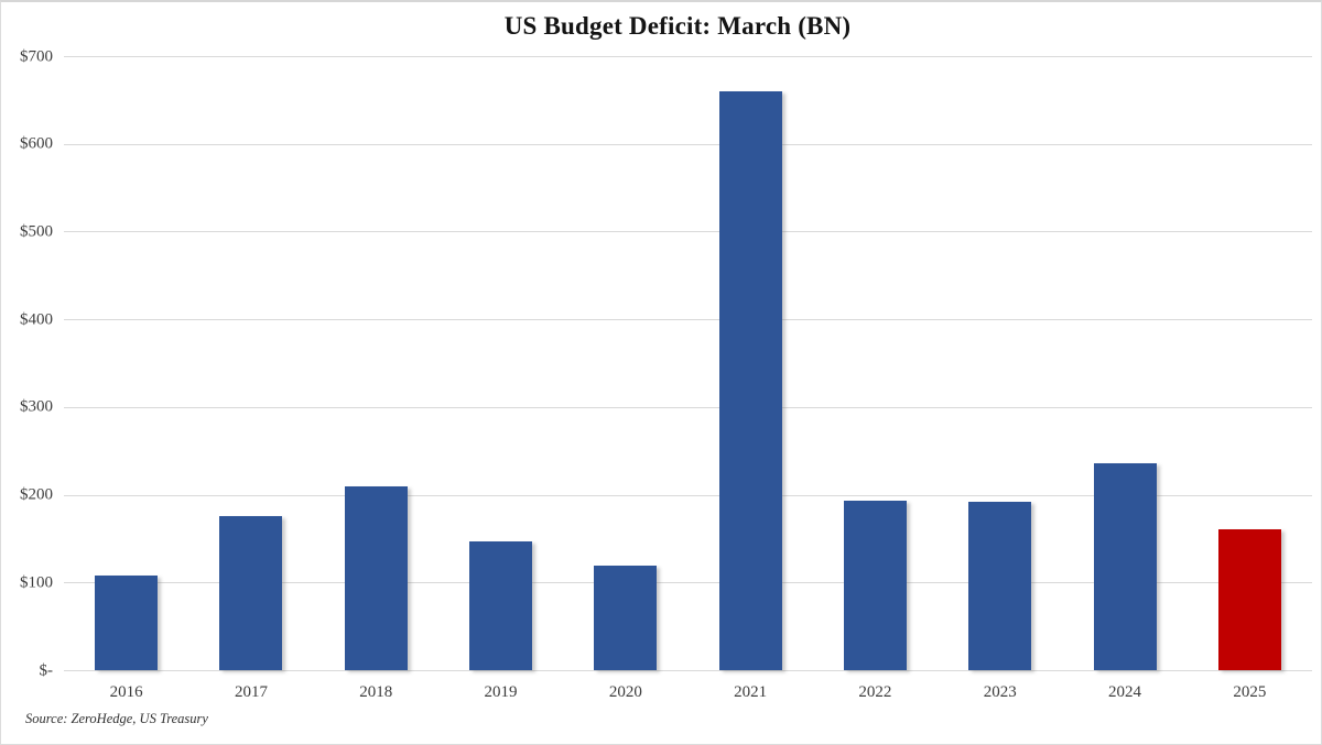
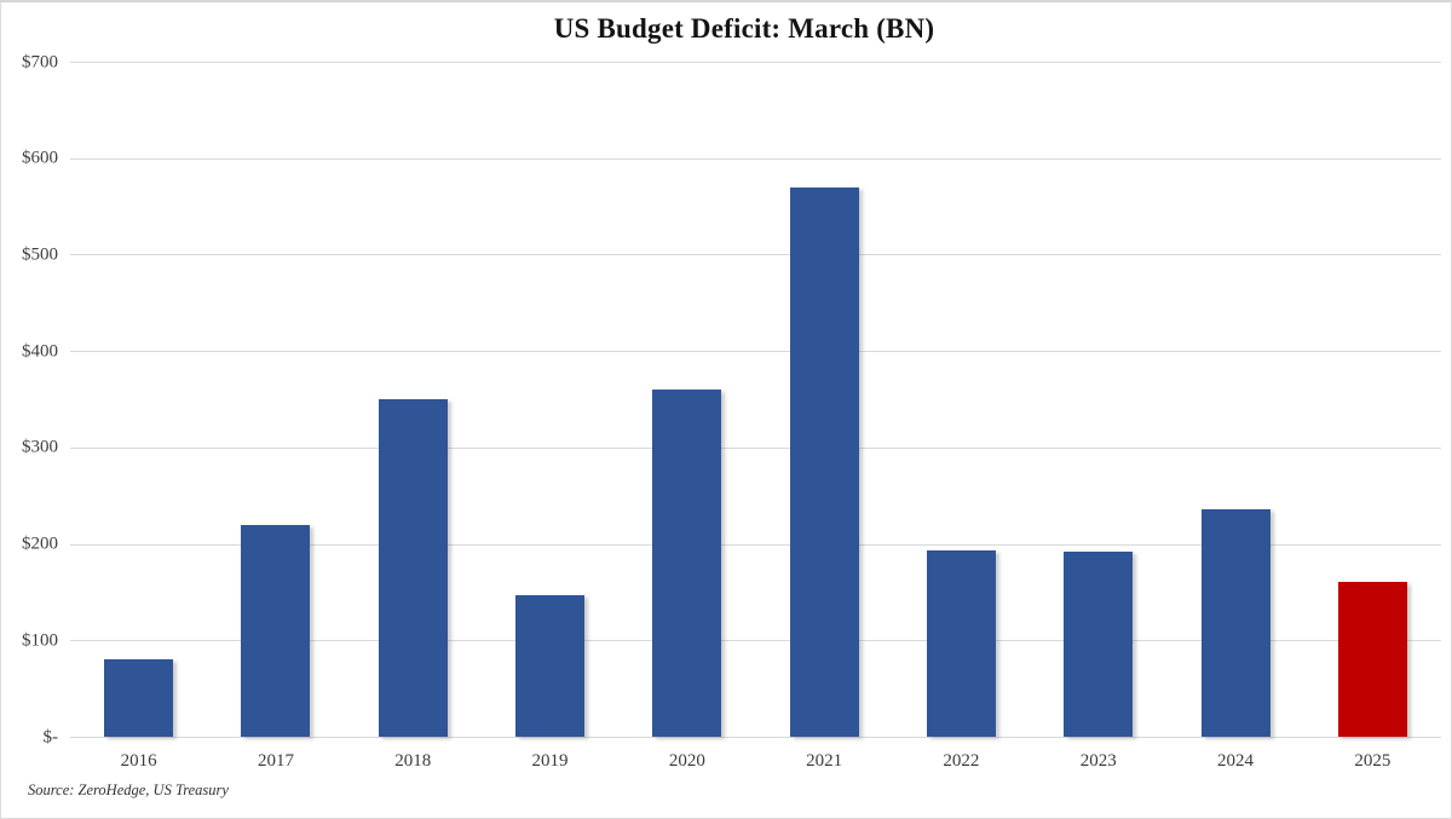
2016: $110 -> $80
2017: $180 -> $220
2018: $210 -> $350
2020: $120 -> $360
2021: $660 -> $570
